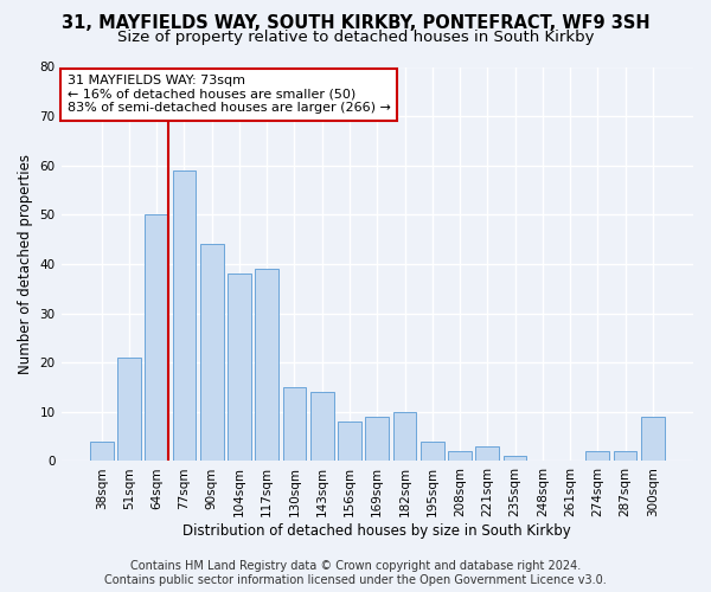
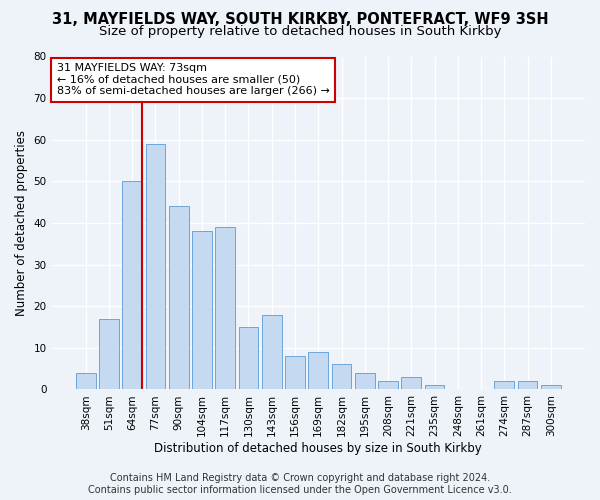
51sqm: 21 -> 17
143sqm: 14 -> 18
182sqm: 10 -> 6
300sqm: 9 -> 1
